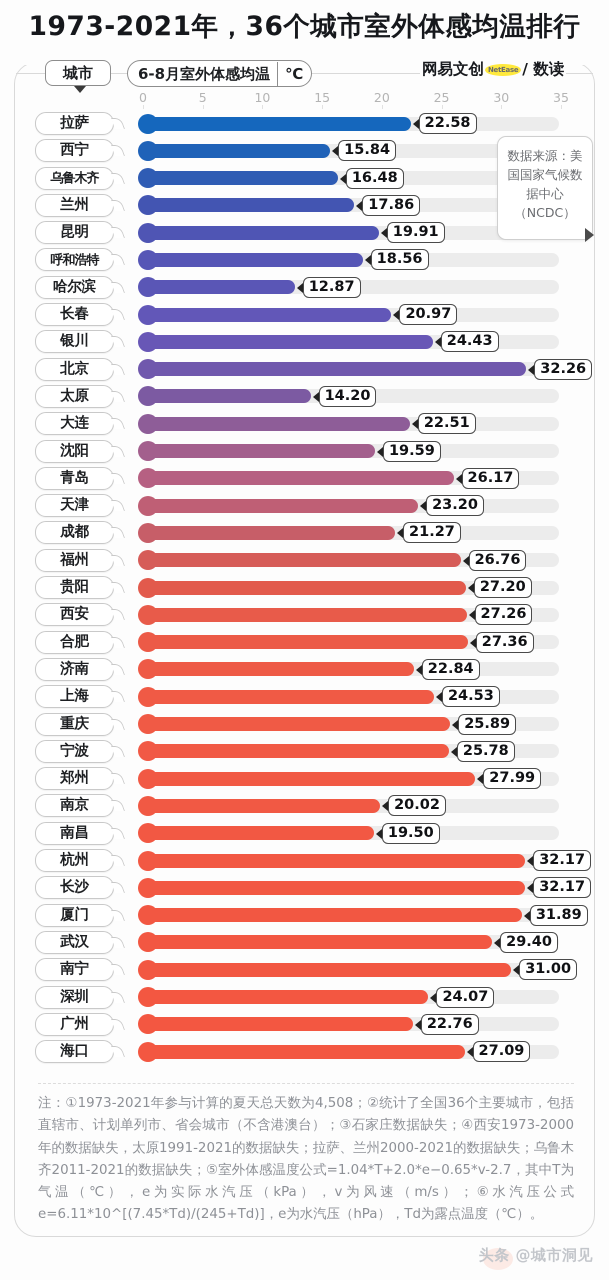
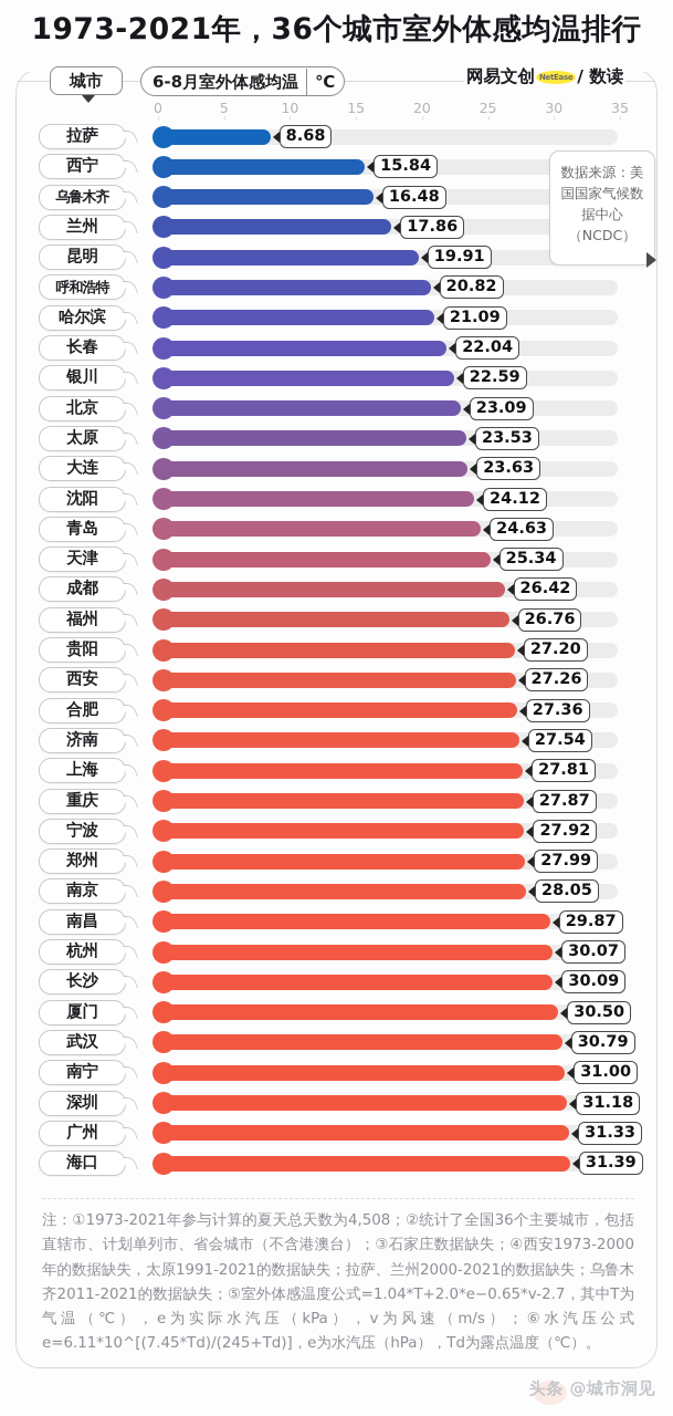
拉萨: 22.58 -> 8.68
呼和浩特: 18.56 -> 20.82
哈尔滨: 12.87 -> 21.09
长春: 20.97 -> 22.04
银川: 24.43 -> 22.59
北京: 32.26 -> 23.09
太原: 14.20 -> 23.53
大连: 22.51 -> 23.63
沈阳: 19.59 -> 24.12
青岛: 26.17 -> 24.63
天津: 23.20 -> 25.34
成都: 21.27 -> 26.42
济南: 22.84 -> 27.54
上海: 24.53 -> 27.81
重庆: 25.89 -> 27.87
宁波: 25.78 -> 27.92
南京: 20.02 -> 28.05
南昌: 19.50 -> 29.87
杭州: 32.17 -> 30.07
长沙: 32.17 -> 30.09
厦门: 31.89 -> 30.50
武汉: 29.40 -> 30.79
深圳: 24.07 -> 31.18
广州: 22.76 -> 31.33
海口: 27.09 -> 31.39
